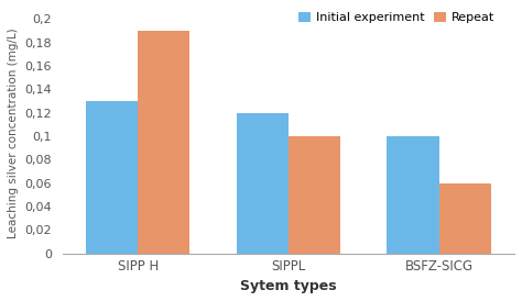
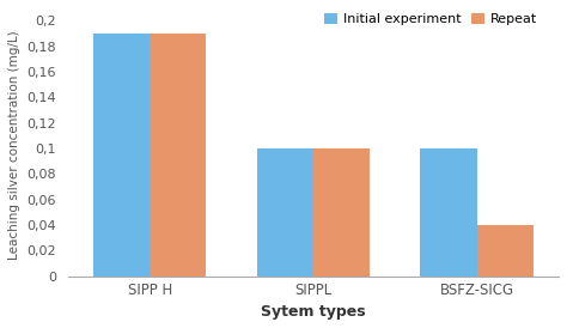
Initial experiment/SIPP H: 0,13 -> 0,19
Initial experiment/SIPPL: 0,12 -> 0,10
Repeat/BSFZ-SICG: 0,06 -> 0,04
